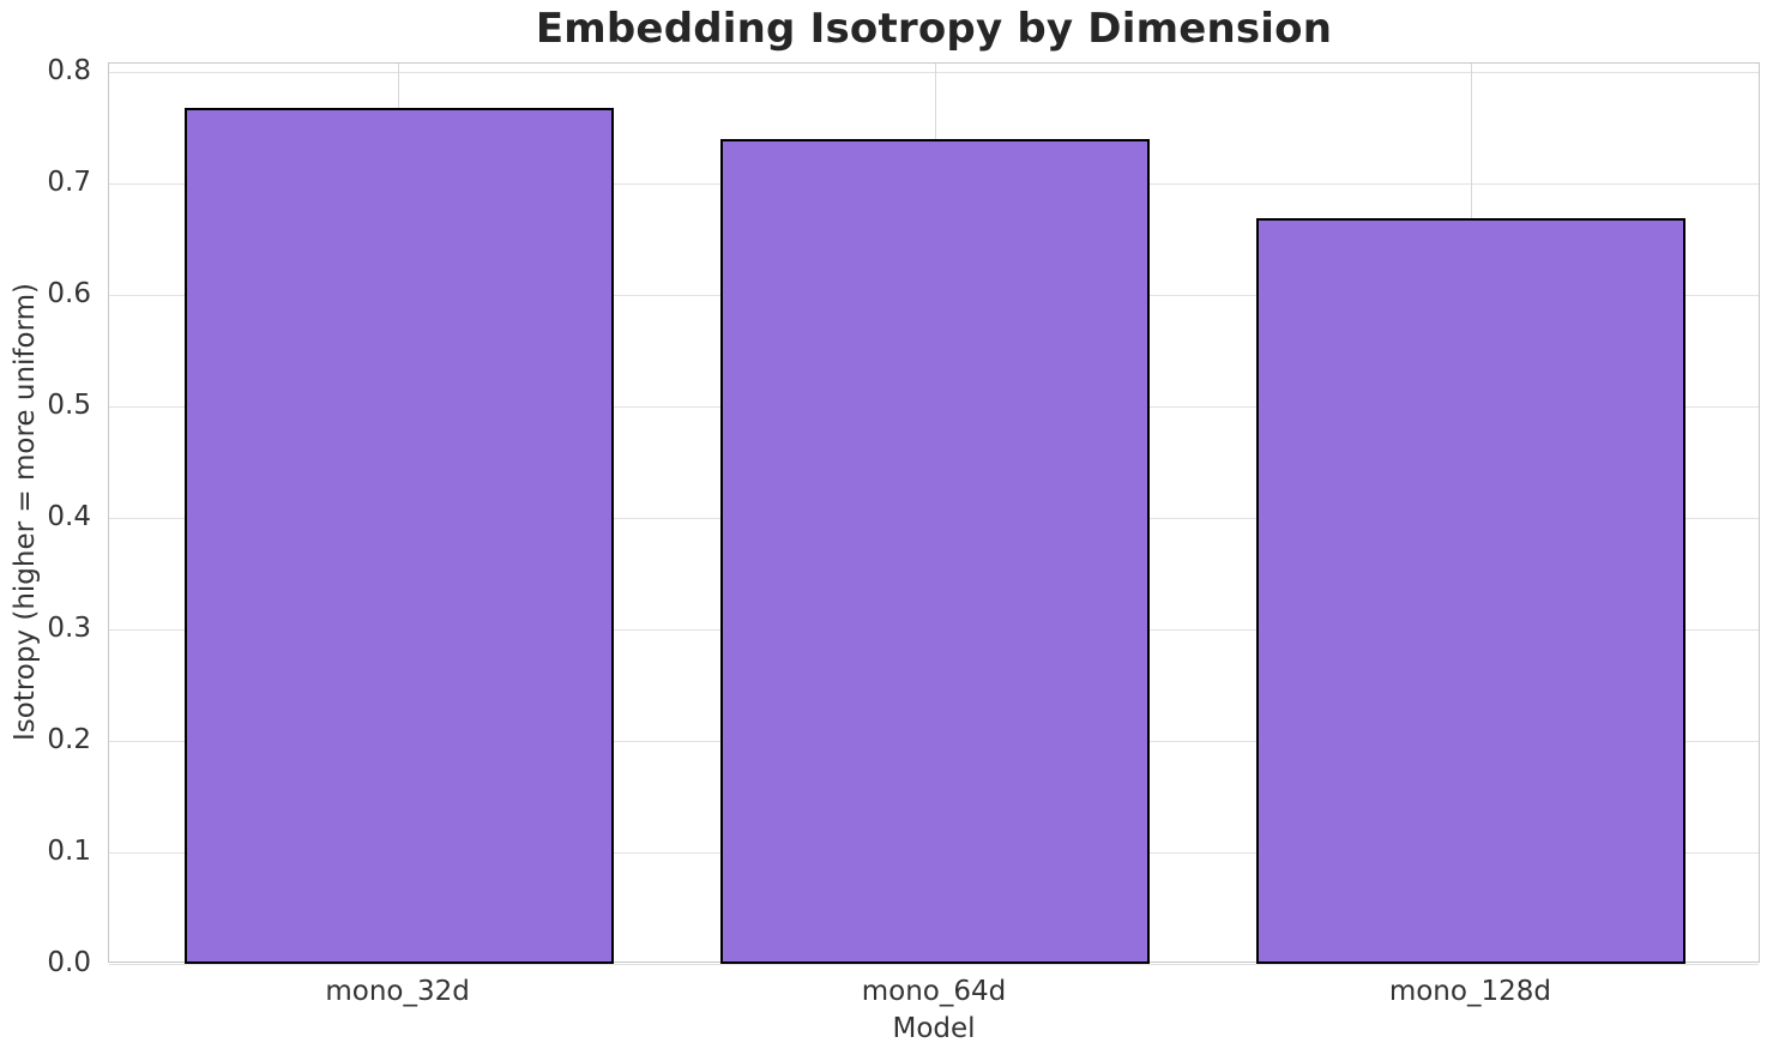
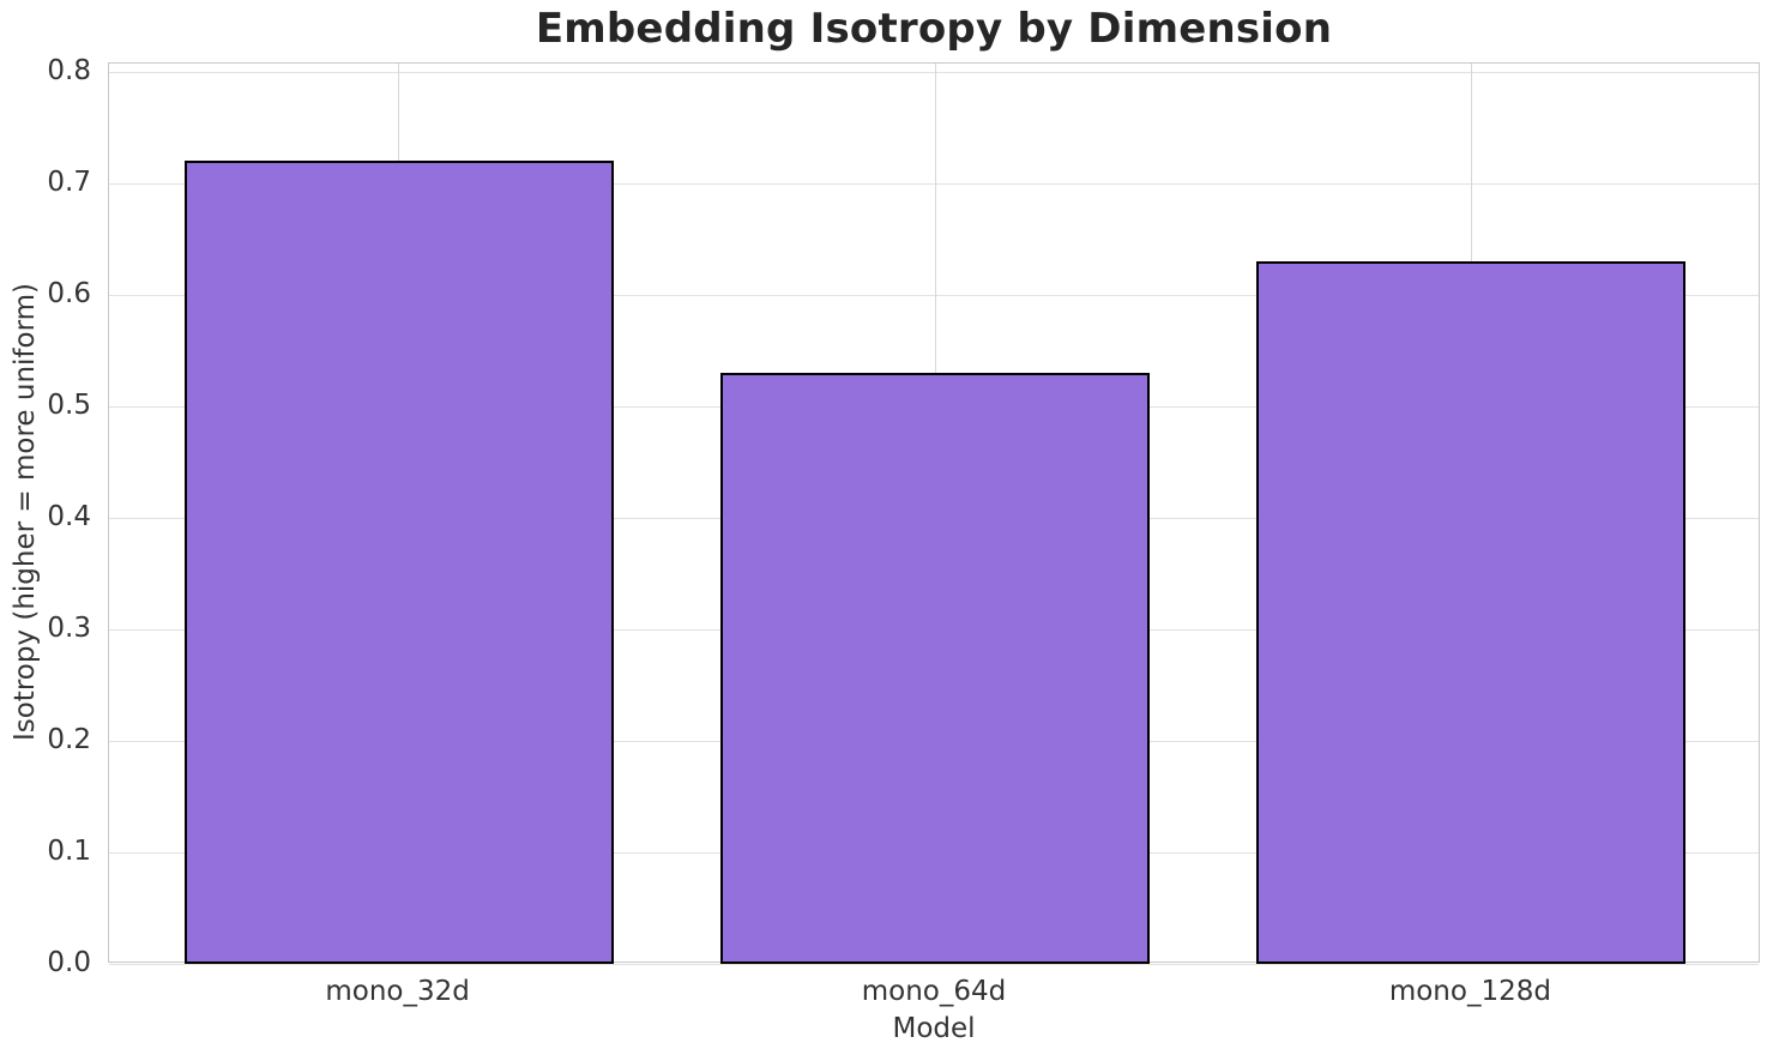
mono_32d: 0.77 -> 0.72
mono_64d: 0.74 -> 0.53
mono_128d: 0.67 -> 0.63
